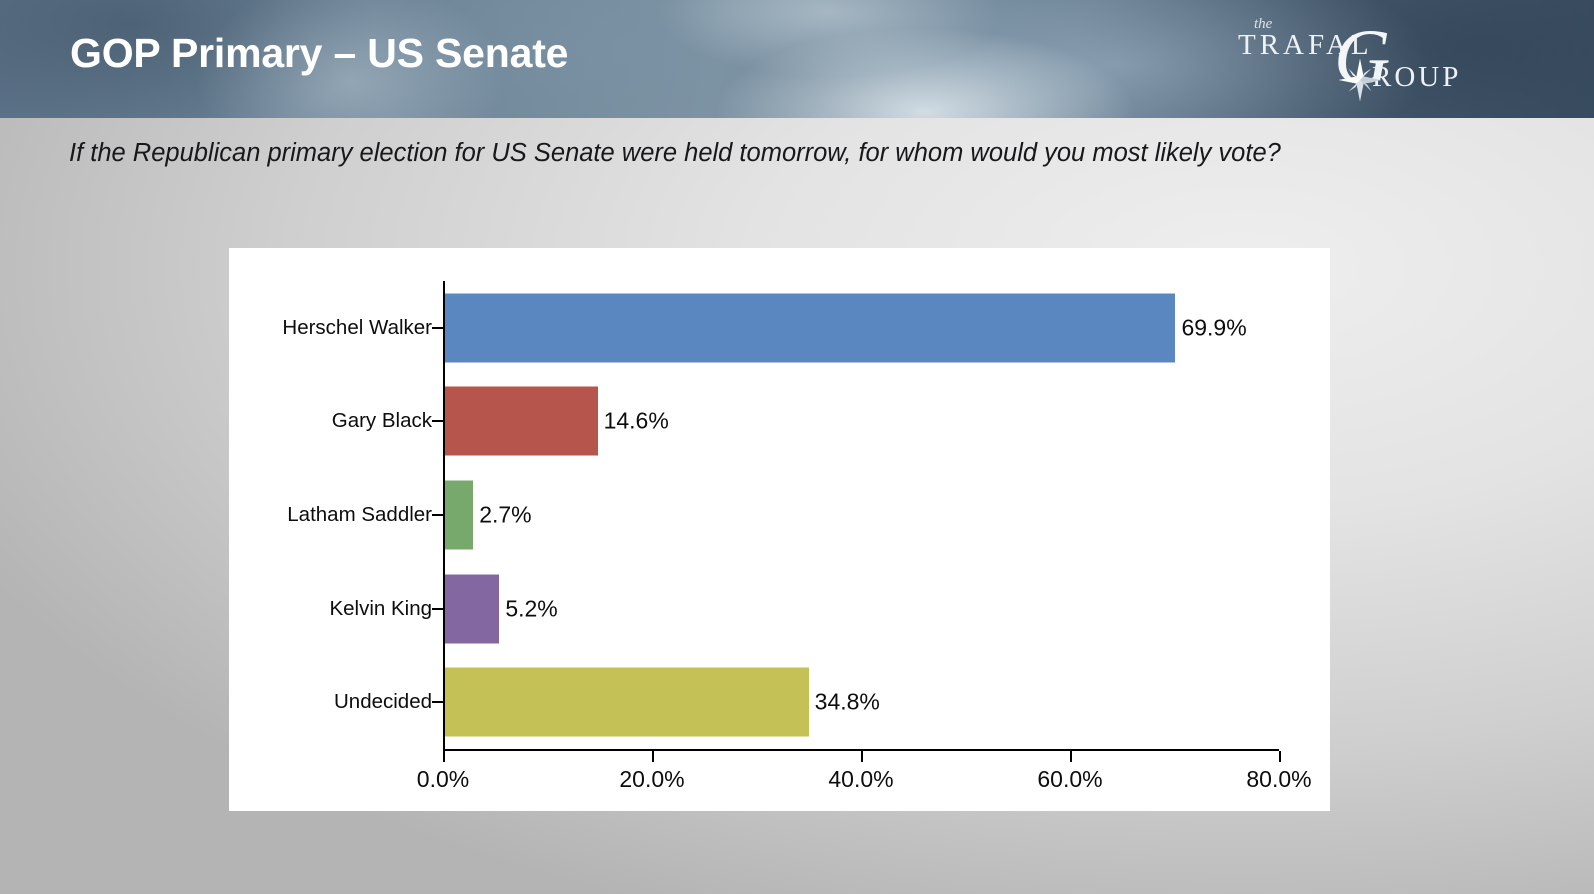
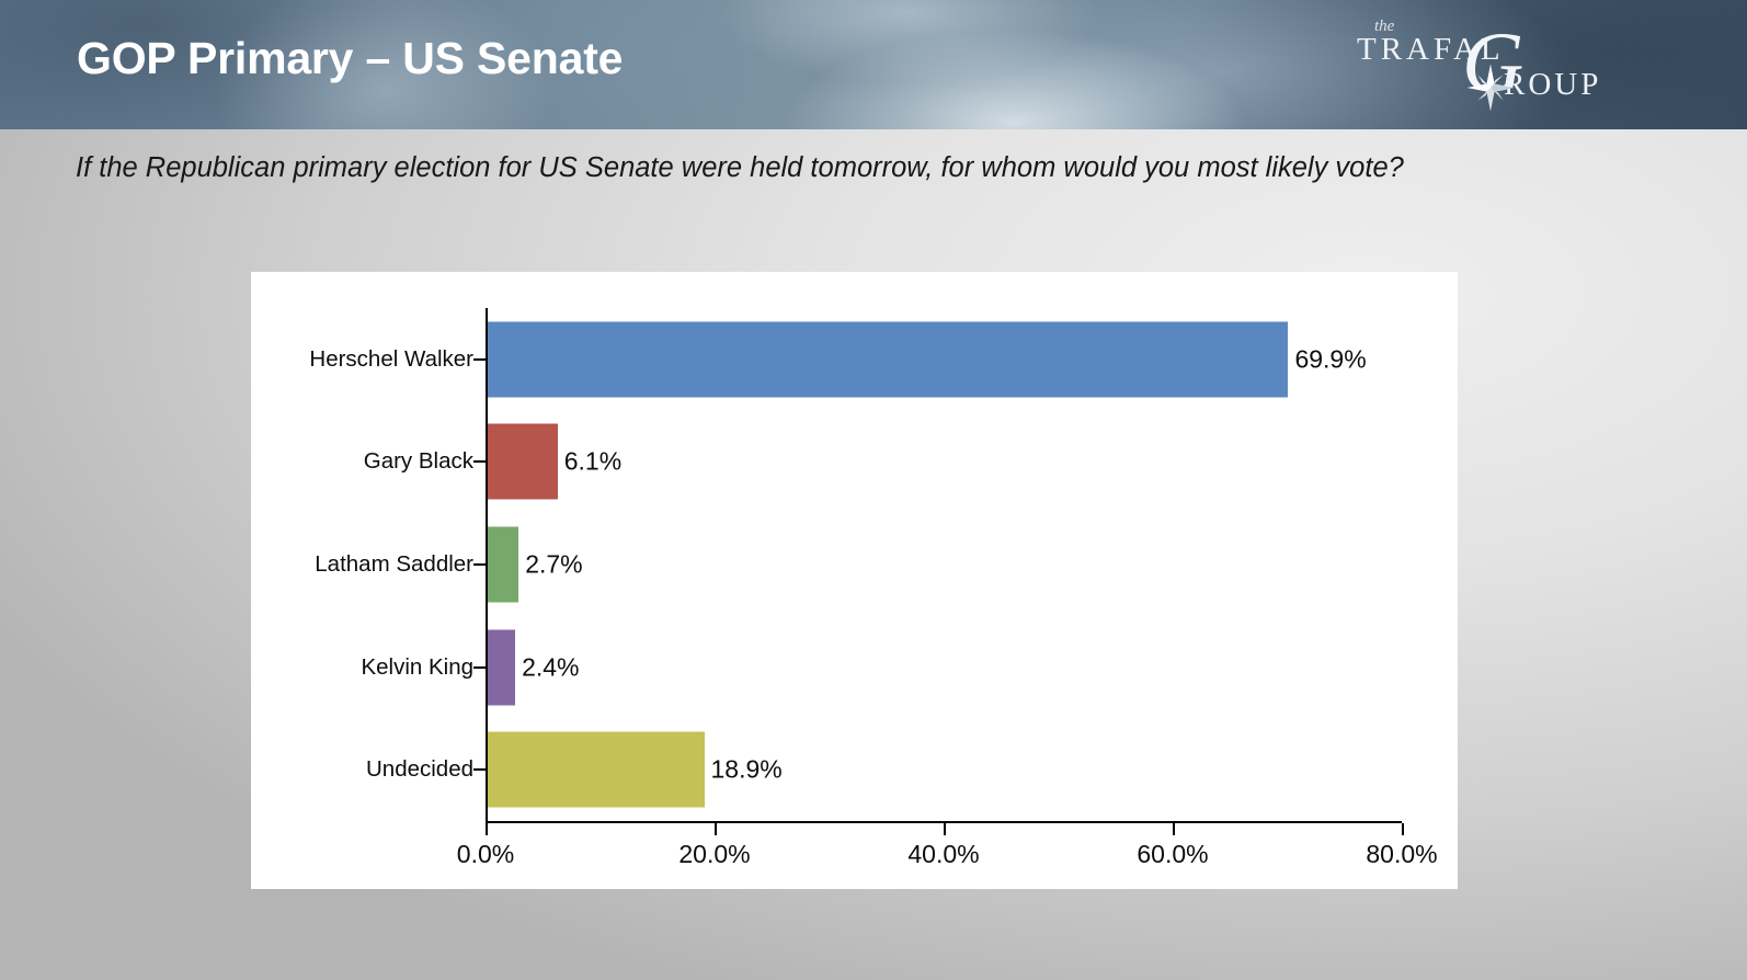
Gary Black: 14.6% -> 6.1%
Kelvin King: 5.2% -> 2.4%
Undecided: 34.8% -> 18.9%
